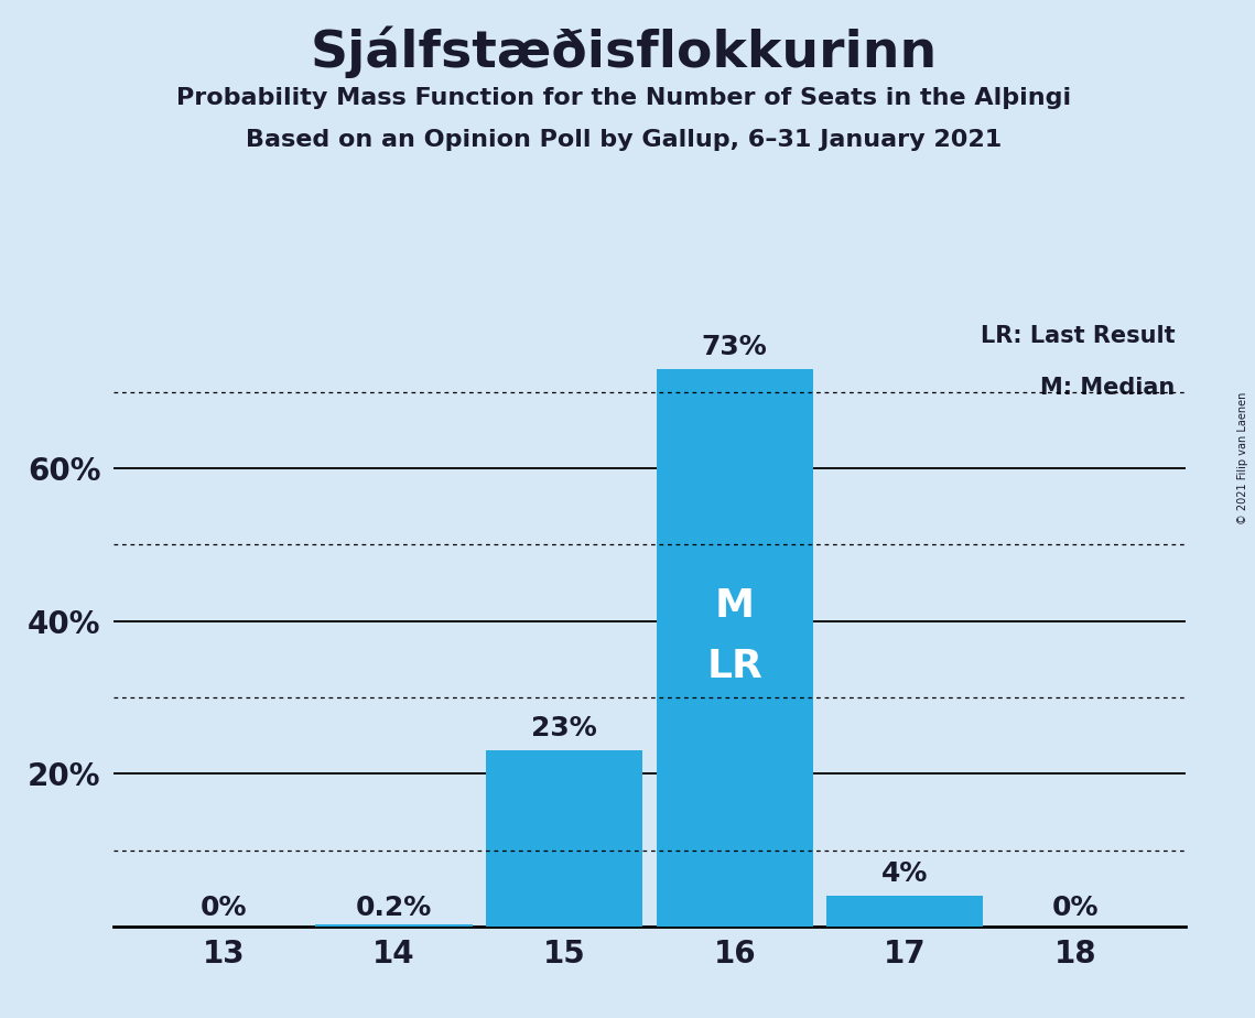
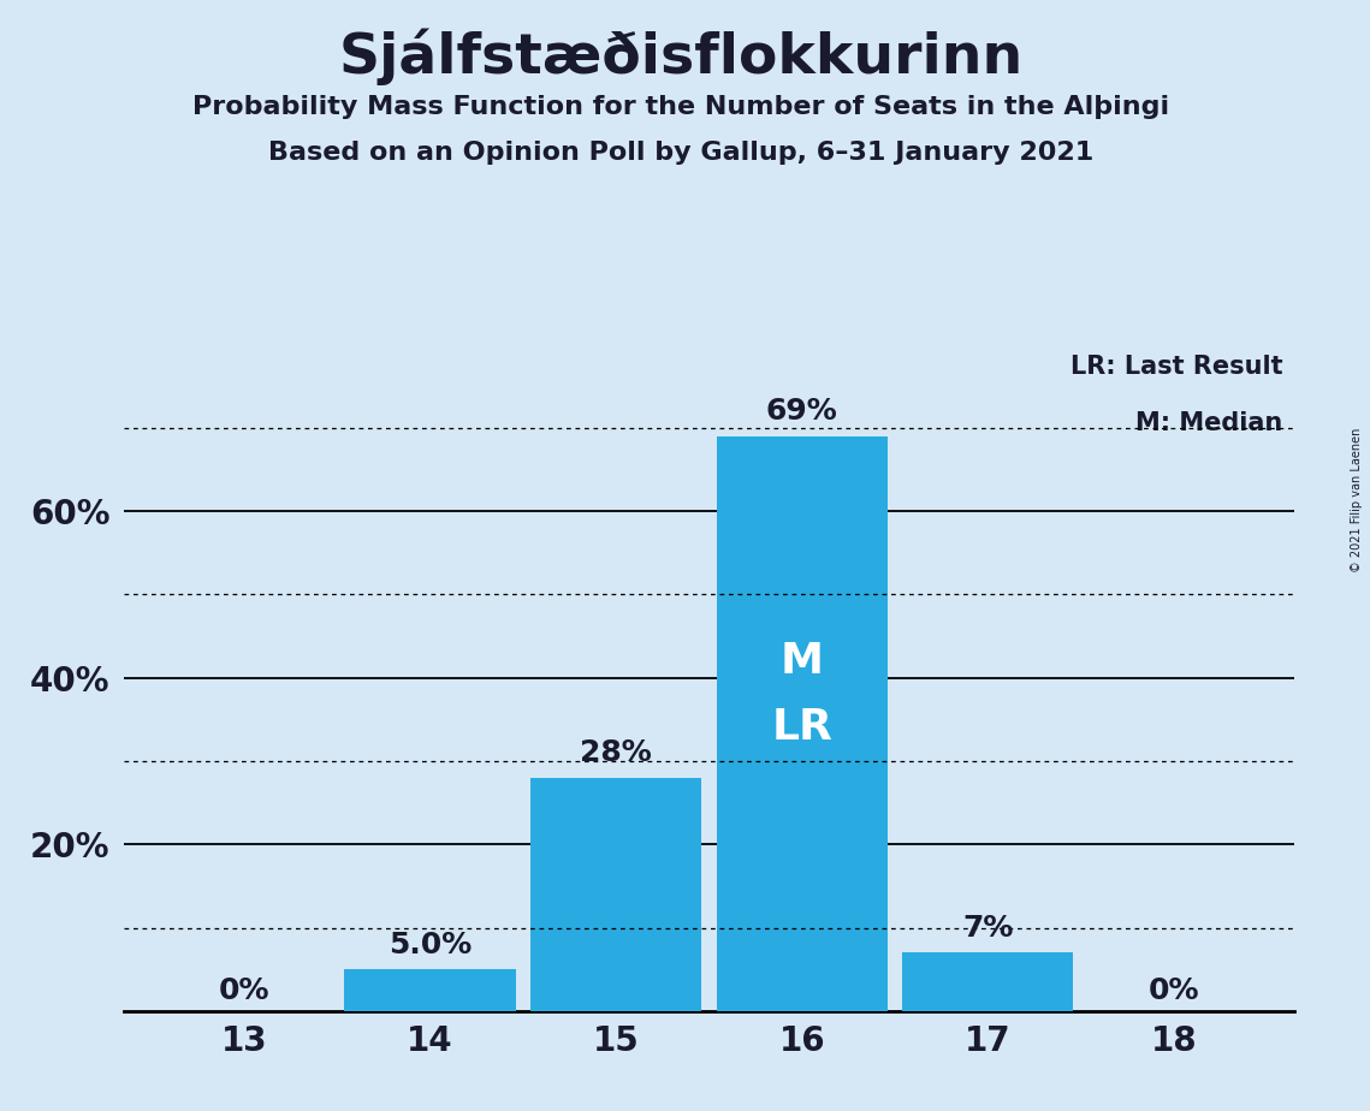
14: 0.2% -> 5.0%
15: 23% -> 28%
16: 73% -> 69%
17: 4% -> 7%
